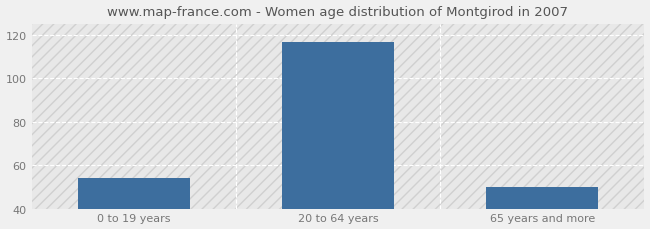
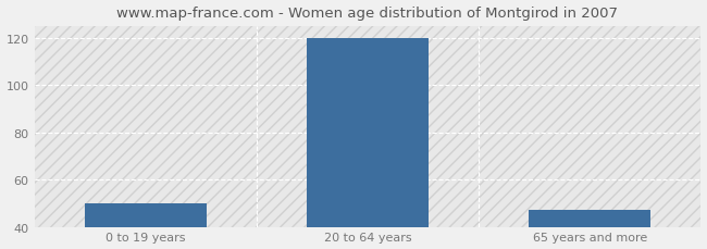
0 to 19 years: 54 -> 50
20 to 64 years: 117 -> 120
65 years and more: 50 -> 47
